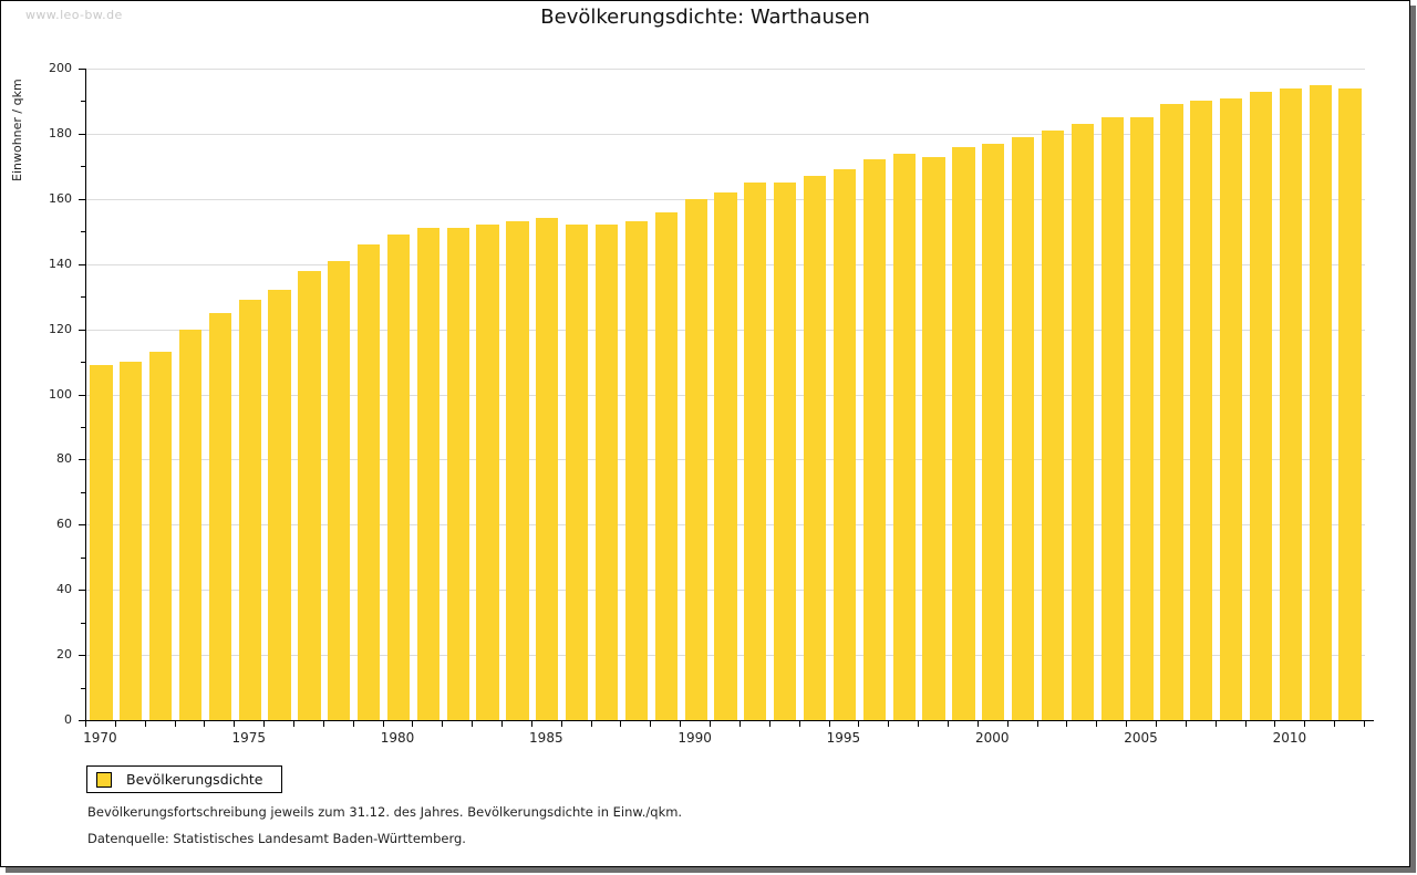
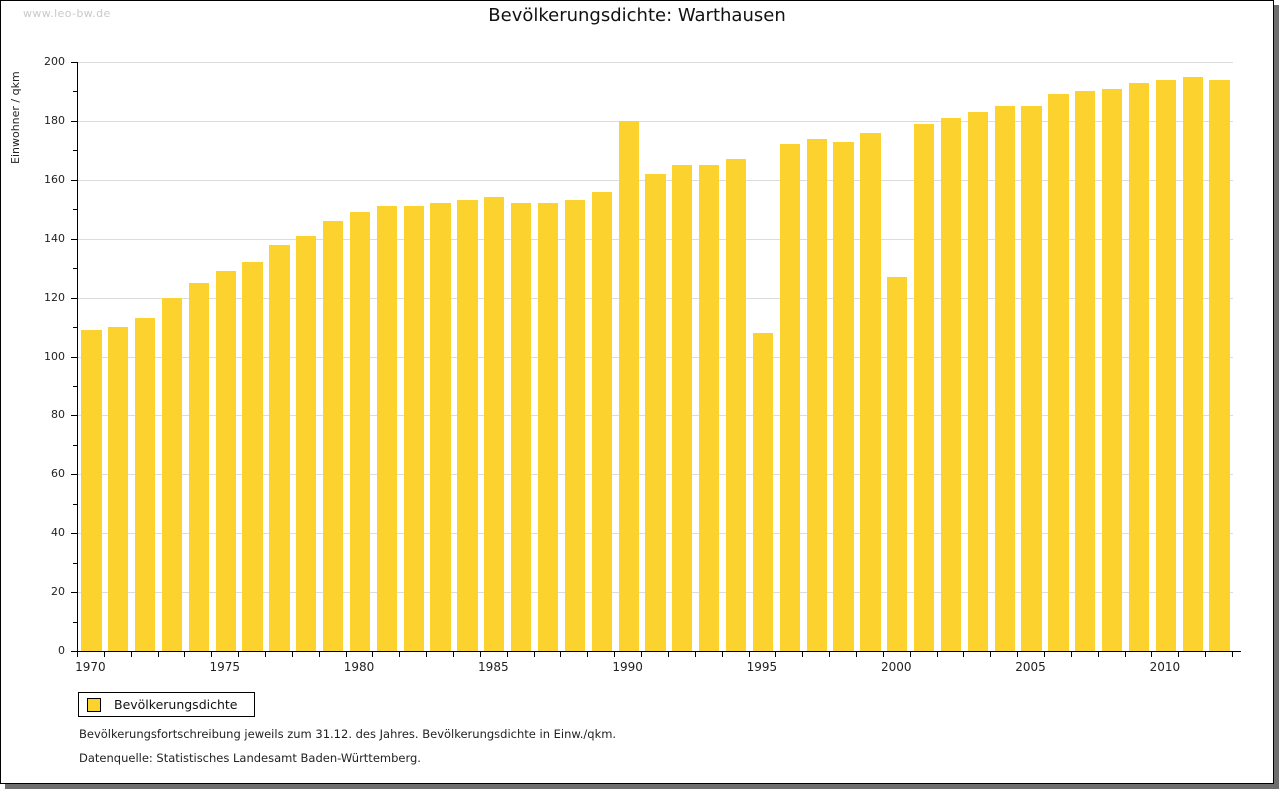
1990: 160 -> 180
1995: 169 -> 108
2000: 177 -> 127
